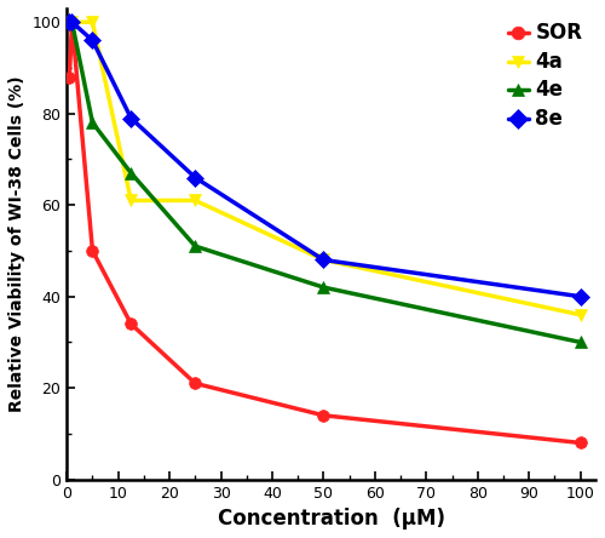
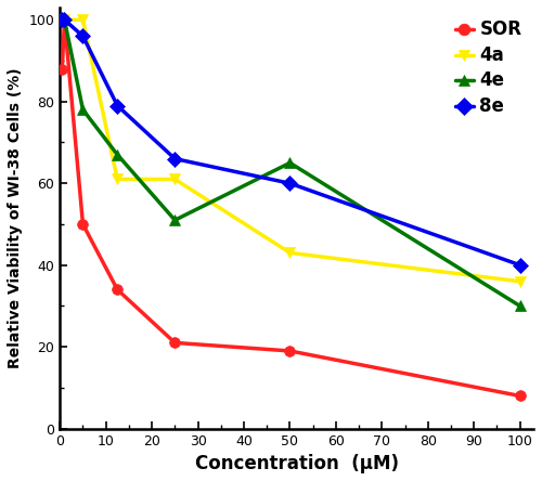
SOR/50: 14 -> 19
4a/50: 48 -> 43
4e/50: 42 -> 65
8e/50: 48 -> 60
